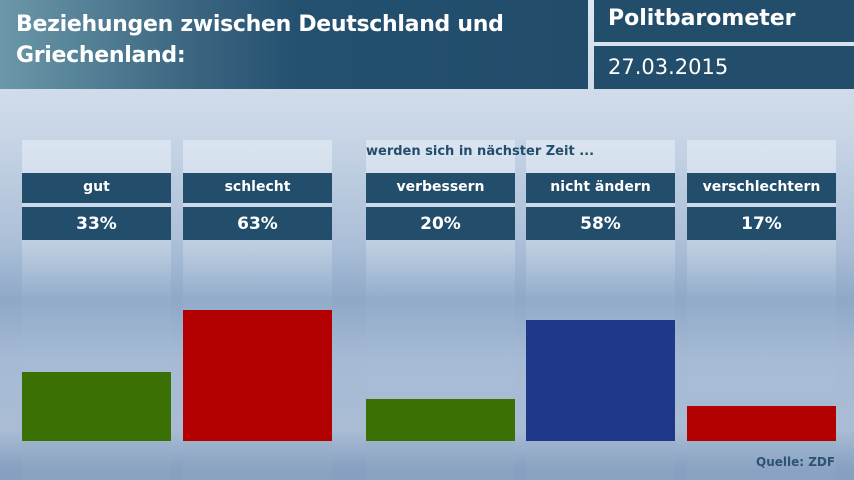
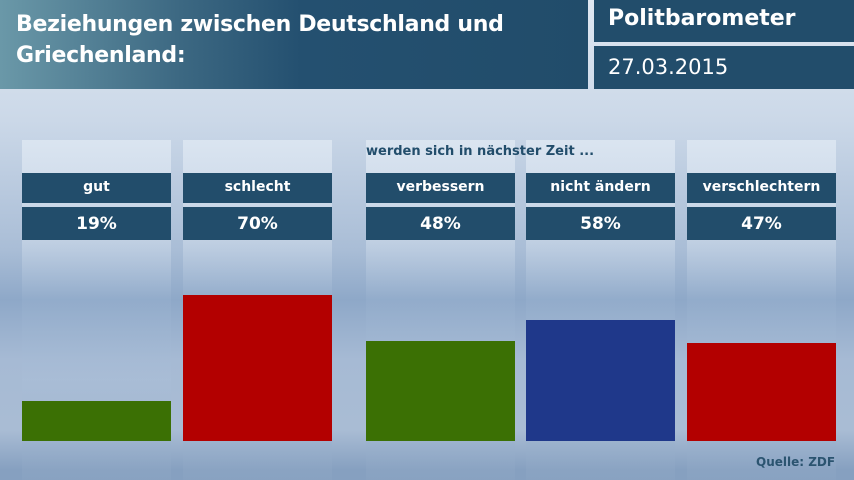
gut: 33% -> 19%
schlecht: 63% -> 70%
verbessern: 20% -> 48%
verschlechtern: 17% -> 47%
